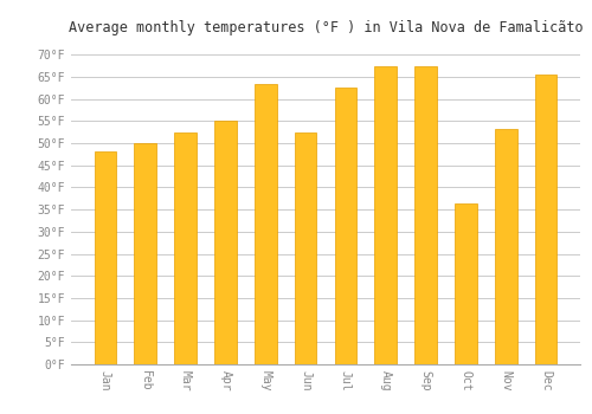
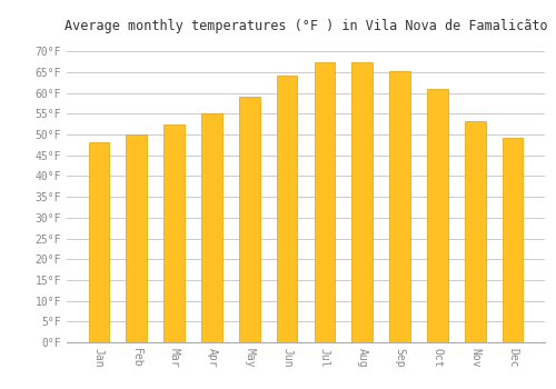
May: 63.5°F -> 59.0°F
Jun: 52.5°F -> 64.2°F
Jul: 62.5°F -> 67.3°F
Sep: 67.5°F -> 65.3°F
Oct: 36.5°F -> 61.0°F
Dec: 65.5°F -> 49.3°F
